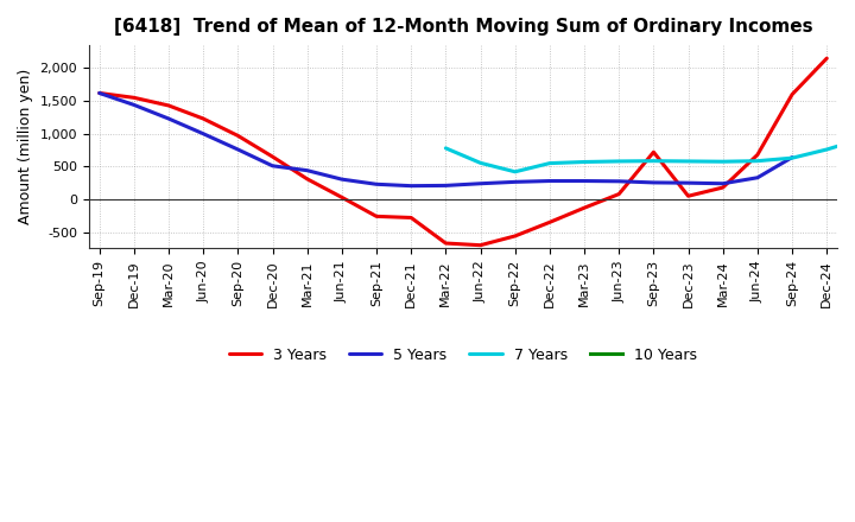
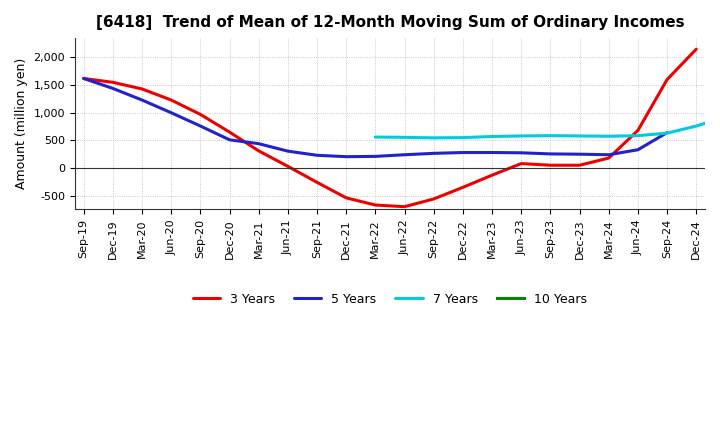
3 Years/Dec-21: -280 -> -540
7 Years/Mar-22: 780 -> 560
7 Years/Sep-22: 420 -> 540
3 Years/Sep-23: 720 -> 50
